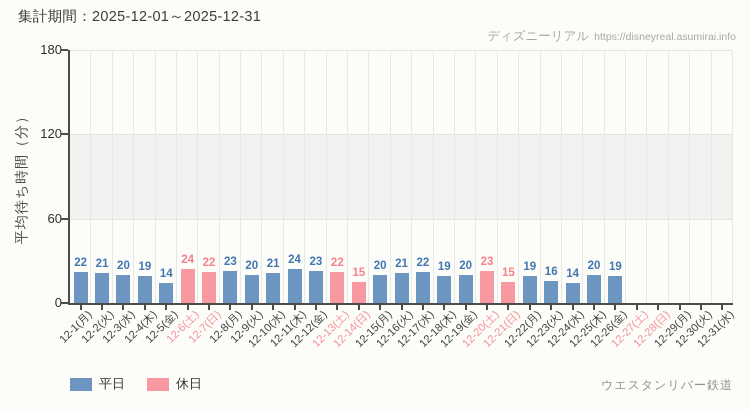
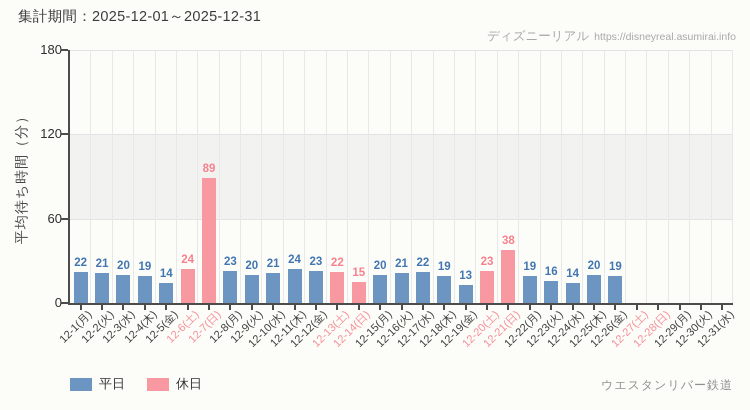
12-7(日): 22 -> 89
12-19(金): 20 -> 13
12-21(日): 15 -> 38
